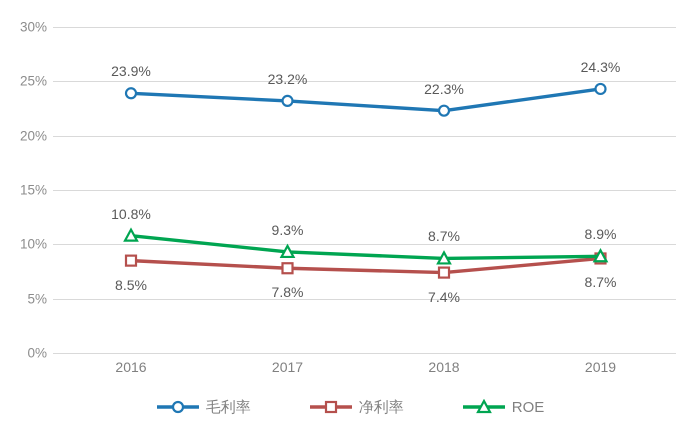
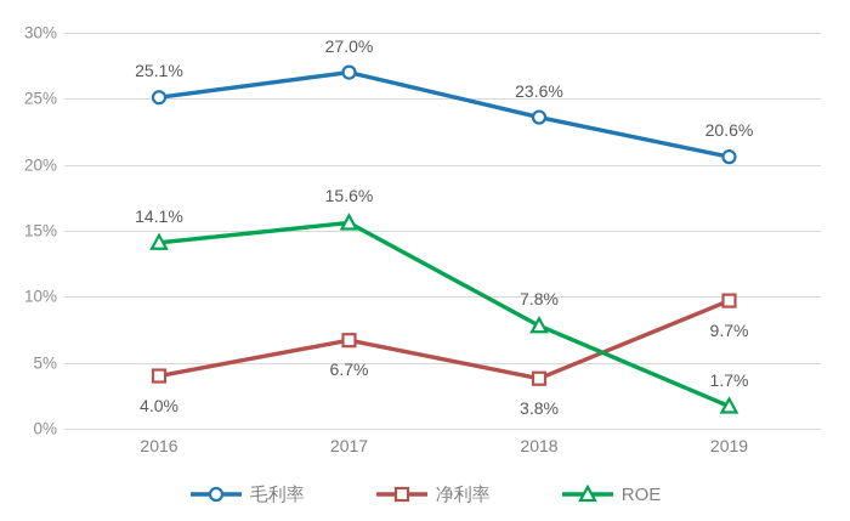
毛利率/2016: 23.9% -> 25.1%
净利率/2016: 8.5% -> 4.0%
ROE/2016: 10.8% -> 14.1%
毛利率/2017: 23.2% -> 27.0%
净利率/2017: 7.8% -> 6.7%
ROE/2017: 9.3% -> 15.6%
毛利率/2018: 22.3% -> 23.6%
净利率/2018: 7.4% -> 3.8%
ROE/2018: 8.7% -> 7.8%
毛利率/2019: 24.3% -> 20.6%
净利率/2019: 8.7% -> 9.7%
ROE/2019: 8.9% -> 1.7%
